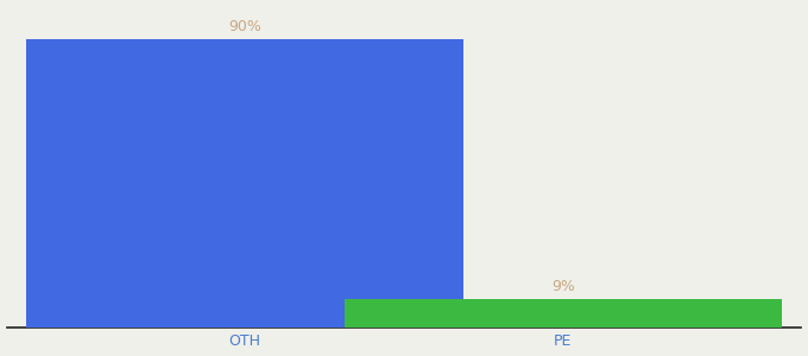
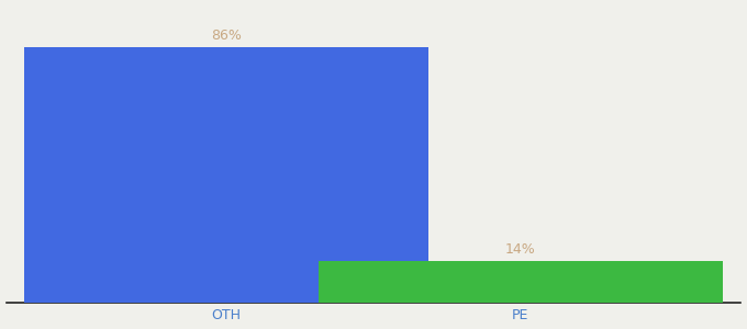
OTH: 90% -> 86%
PE: 9% -> 14%
